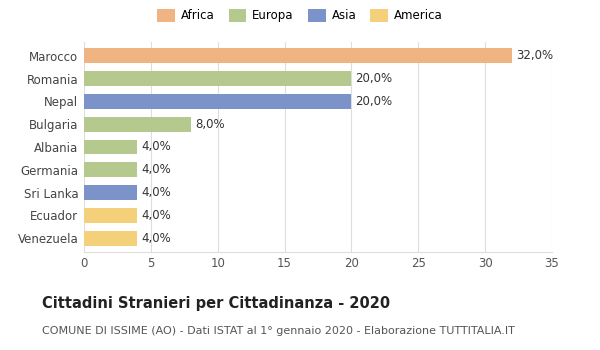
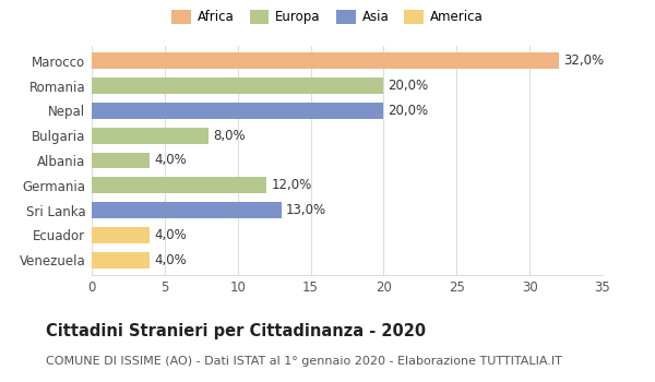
Germania: 4,0% -> 12,0%
Sri Lanka: 4,0% -> 13,0%
